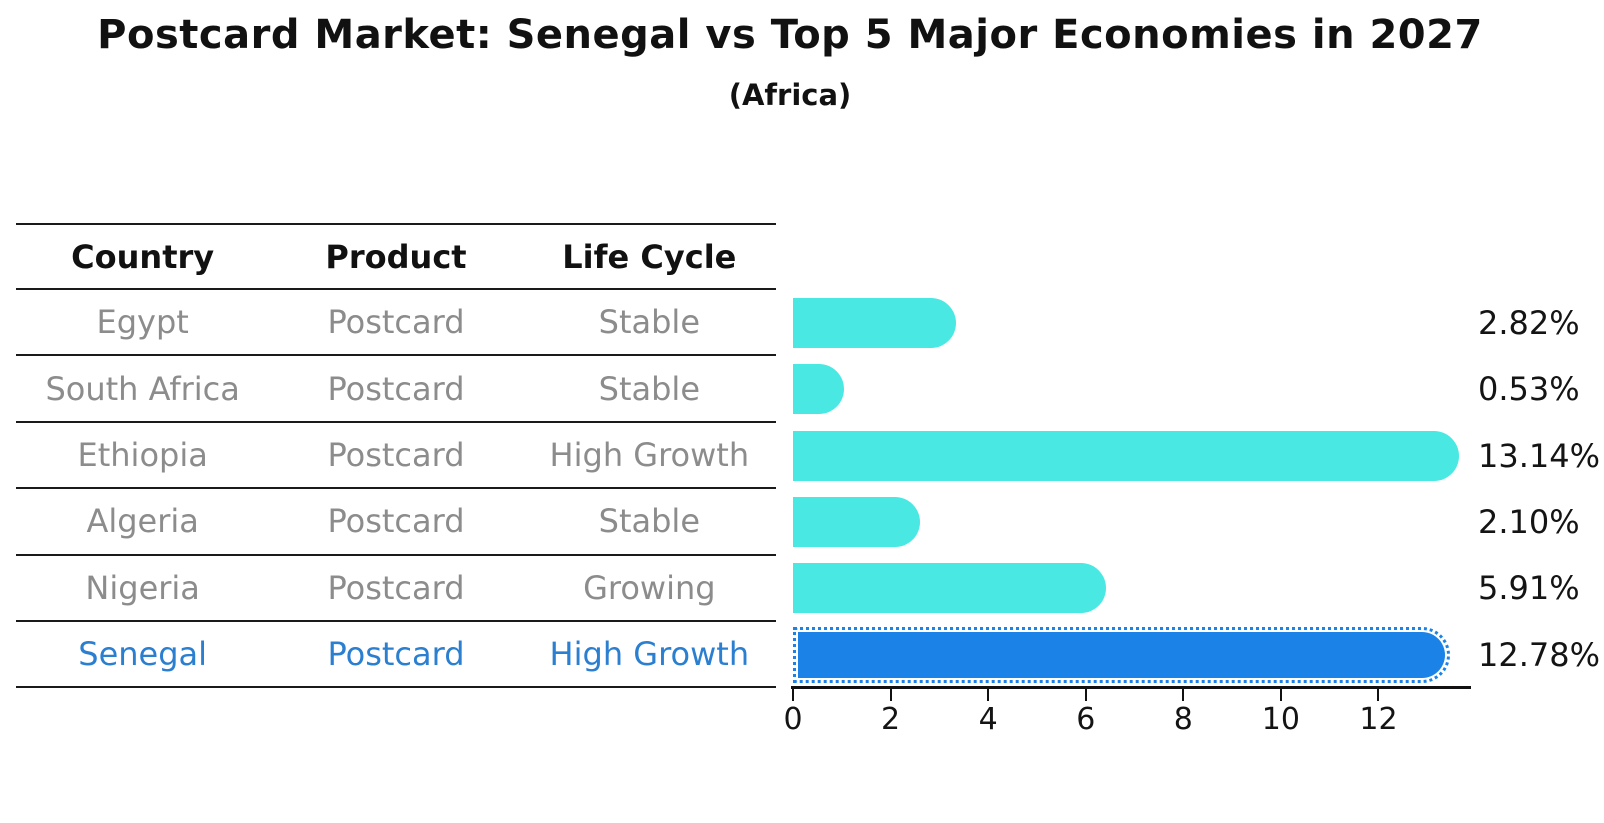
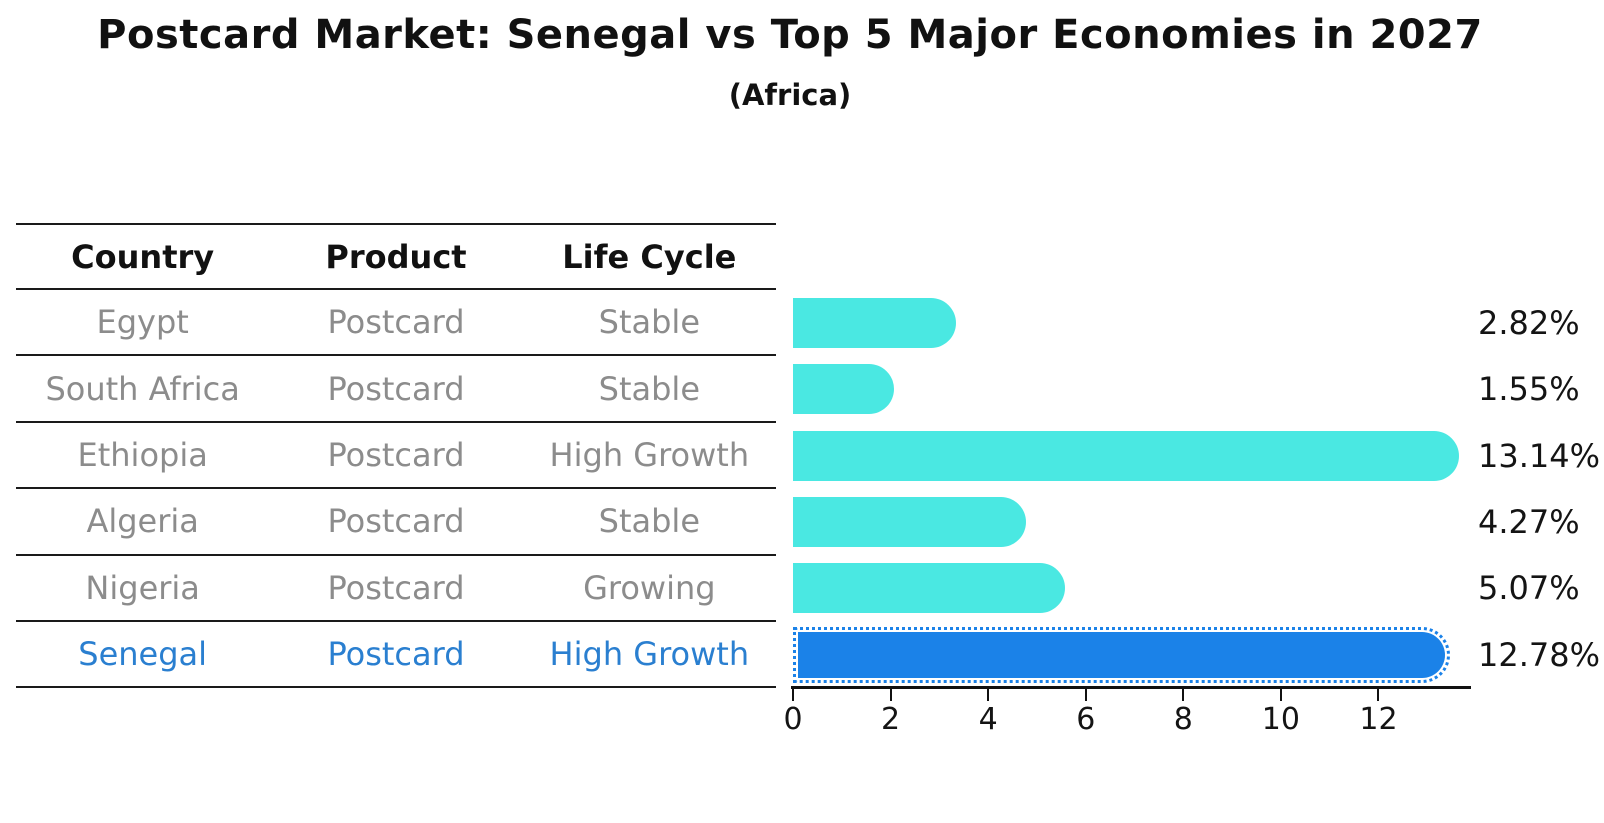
South Africa: 0.53% -> 1.55%
Algeria: 2.10% -> 4.27%
Nigeria: 5.91% -> 5.07%
